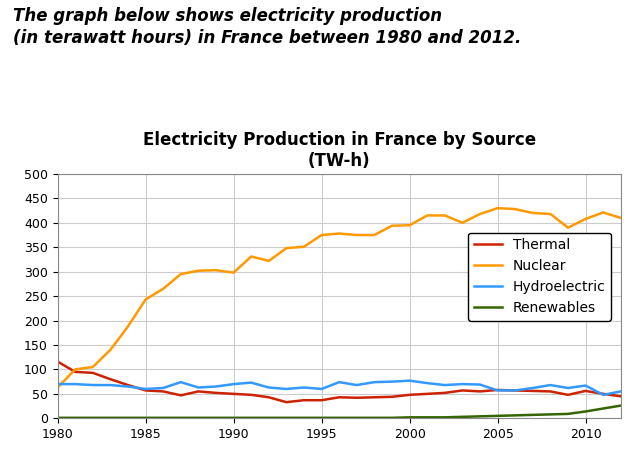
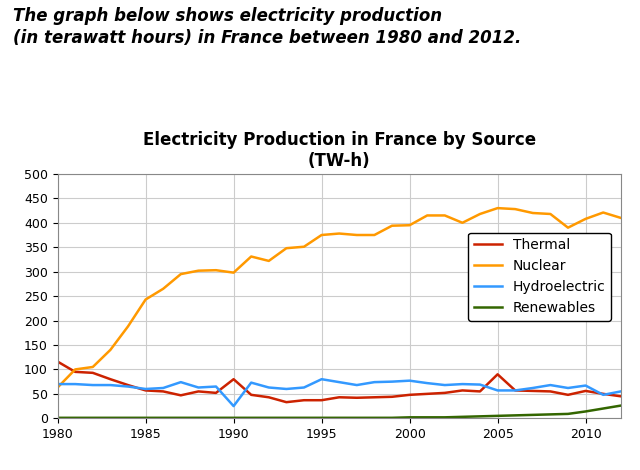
Thermal/1990: 50 -> 80
Hydroelectric/1990: 70 -> 25
Hydroelectric/1995: 60 -> 80
Thermal/2005: 58 -> 90
